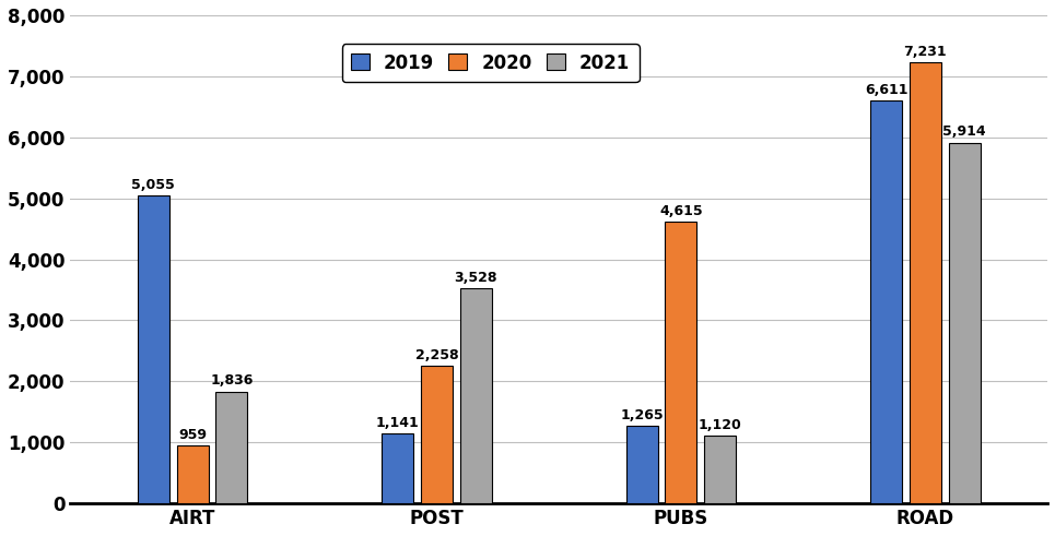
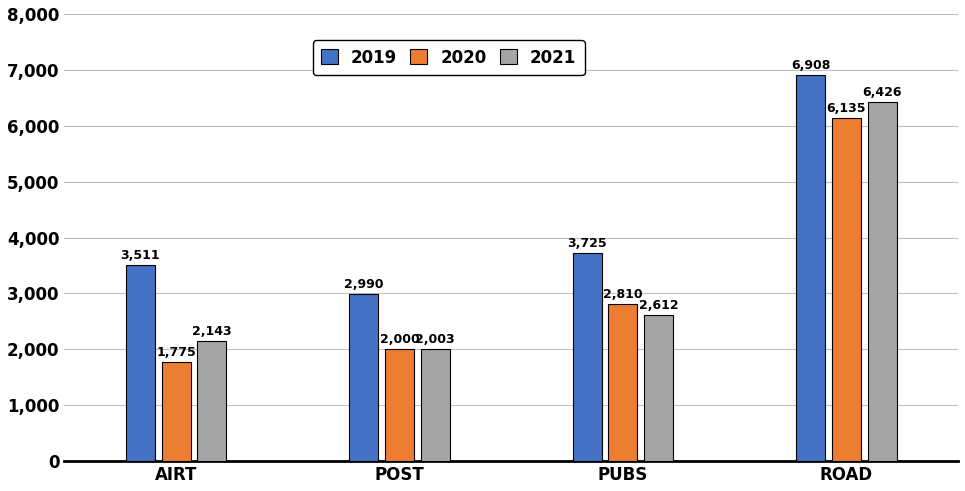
2019/AIRT: 5,055 -> 3,511
2020/AIRT: 959 -> 1,775
2021/AIRT: 1,836 -> 2,143
2019/POST: 1,141 -> 2,990
2020/POST: 2,258 -> 2,000
2021/POST: 3,528 -> 2,003
2019/PUBS: 1,265 -> 3,725
2020/PUBS: 4,615 -> 2,810
2021/PUBS: 1,120 -> 2,612
2019/ROAD: 6,611 -> 6,908
2020/ROAD: 7,231 -> 6,135
2021/ROAD: 5,914 -> 6,426
